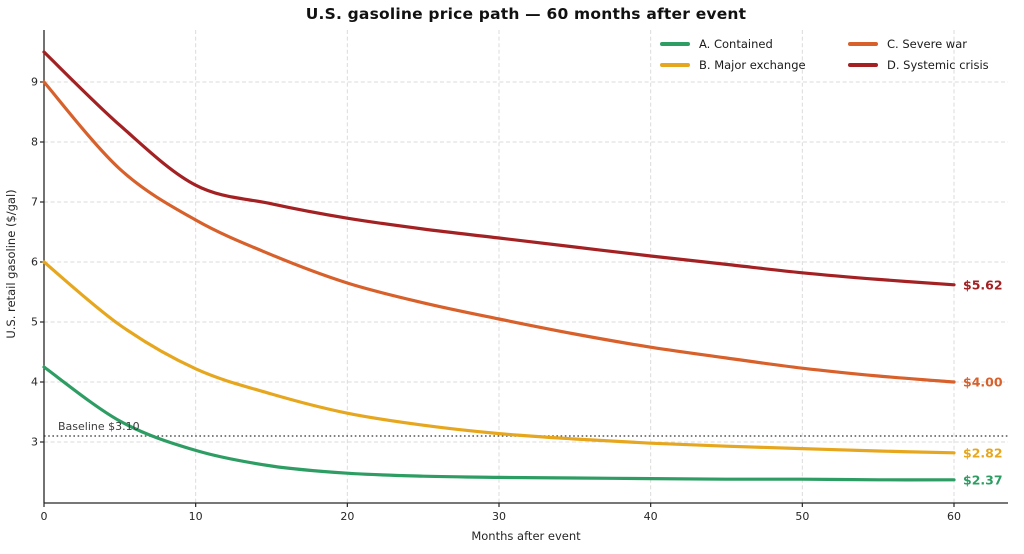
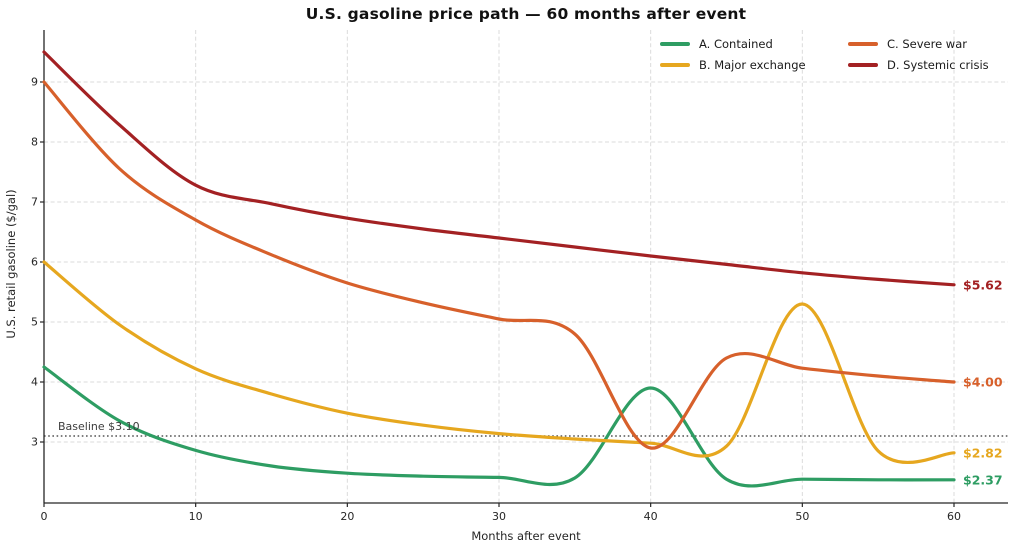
A. Contained/40: 2.4 -> 3.9
C. Severe war/40: 4.6 -> 2.9
B. Major exchange/50: 2.9 -> 5.3
